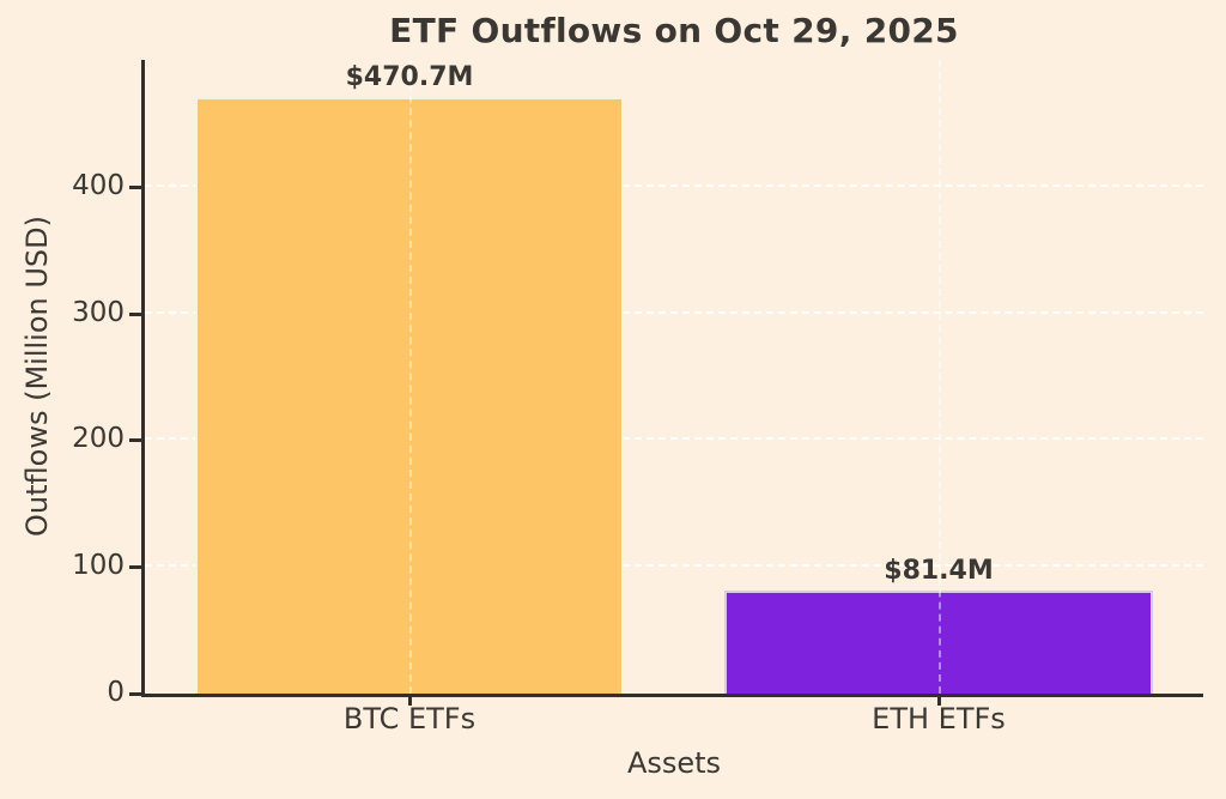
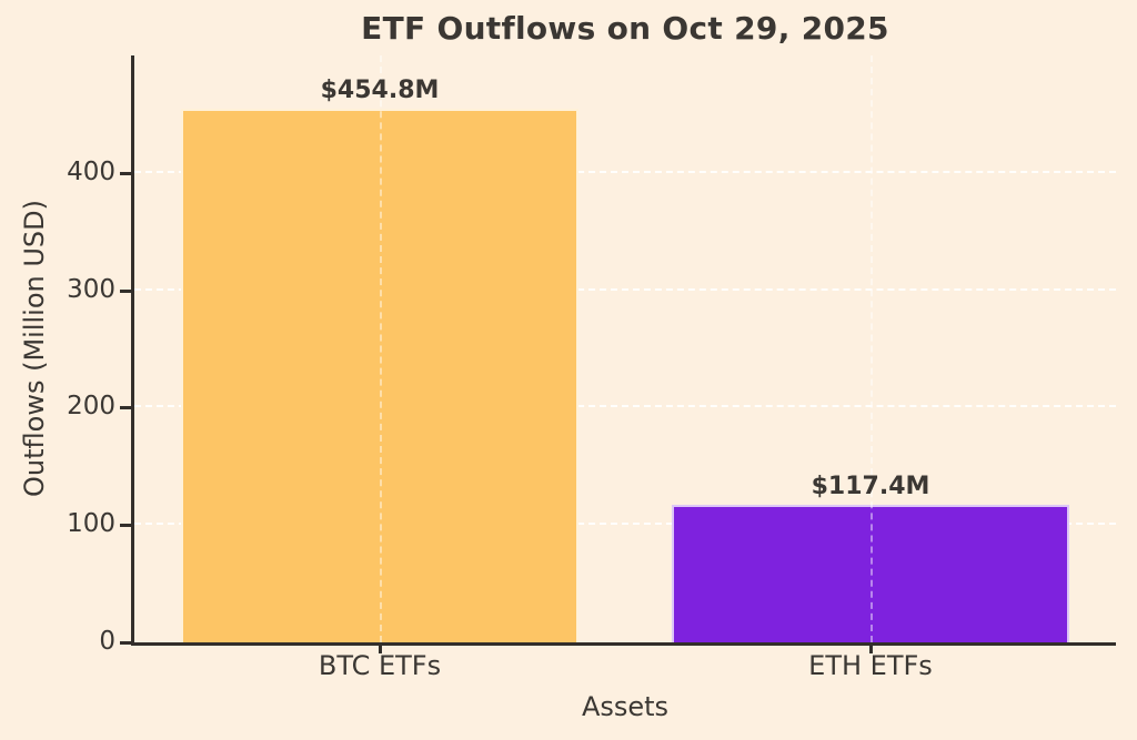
BTC ETFs: $470.7M -> $454.8M
ETH ETFs: $81.4M -> $117.4M
